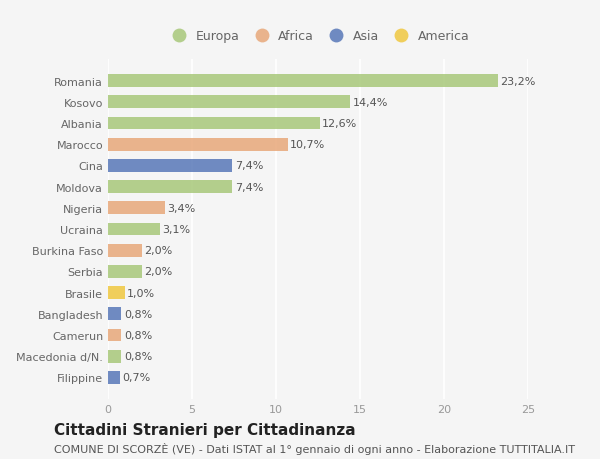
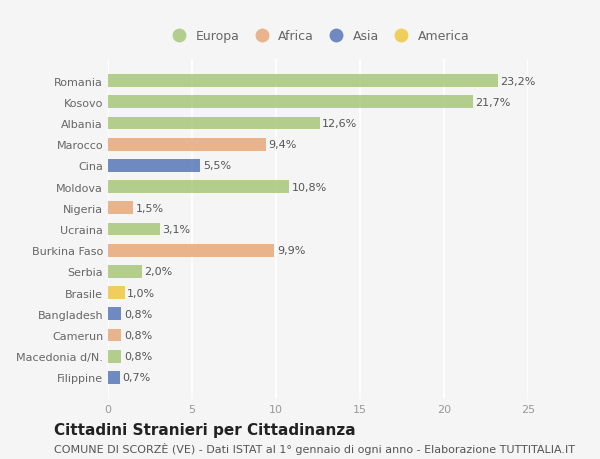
Kosovo: 14,4% -> 21,7%
Marocco: 10,7% -> 9,4%
Cina: 7,4% -> 5,5%
Moldova: 7,4% -> 10,8%
Nigeria: 3,4% -> 1,5%
Burkina Faso: 2,0% -> 9,9%
